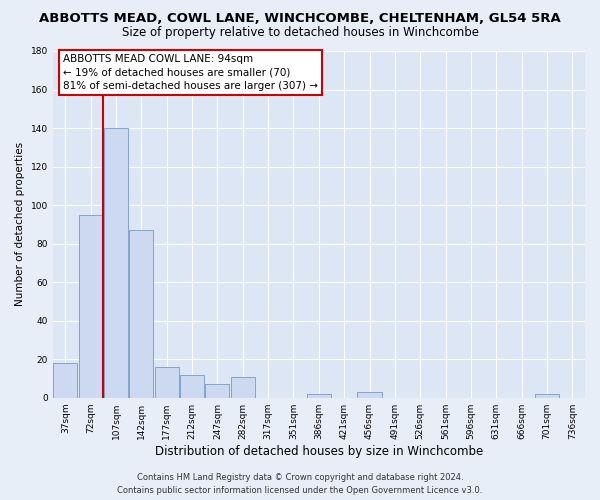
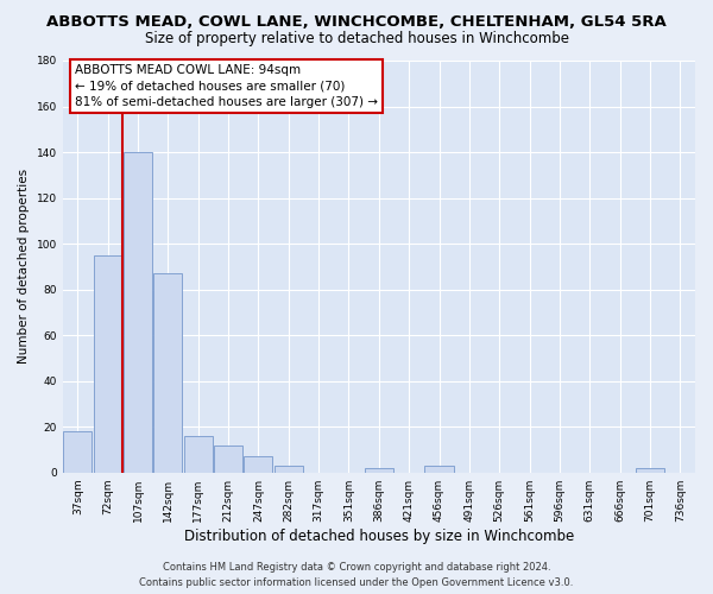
282sqm: 11 -> 3
